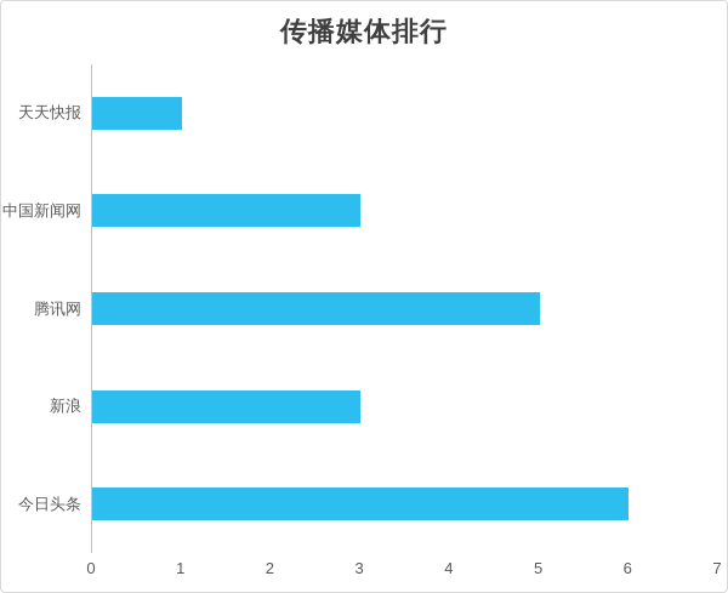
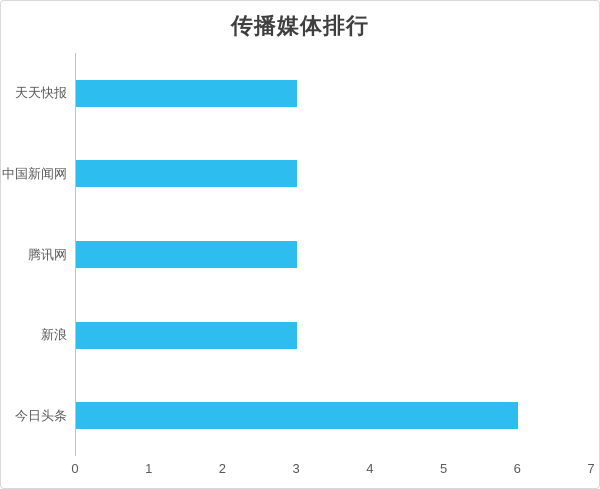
天天快报: 1 -> 3
腾讯网: 5 -> 3
